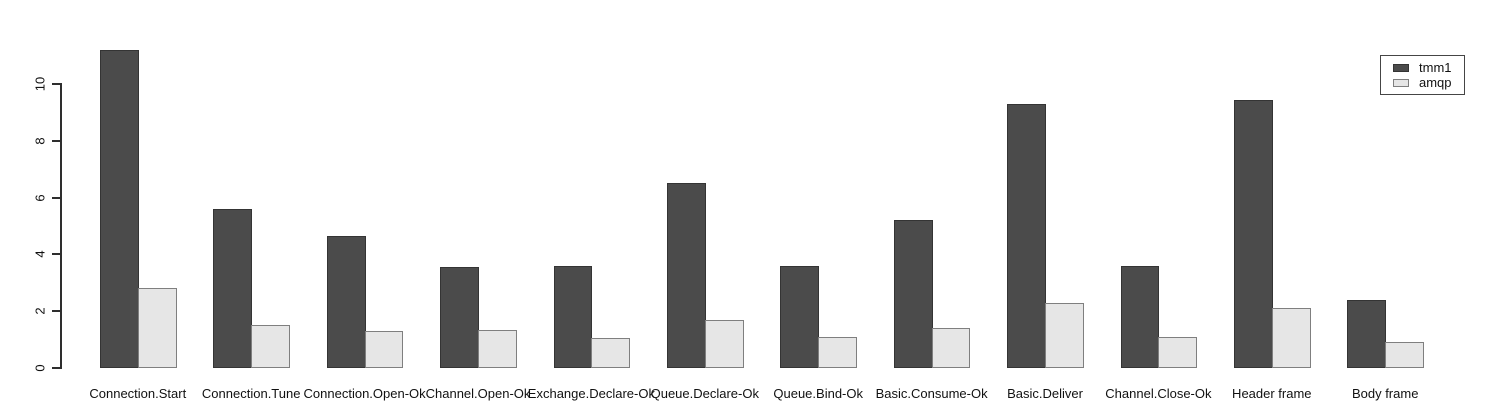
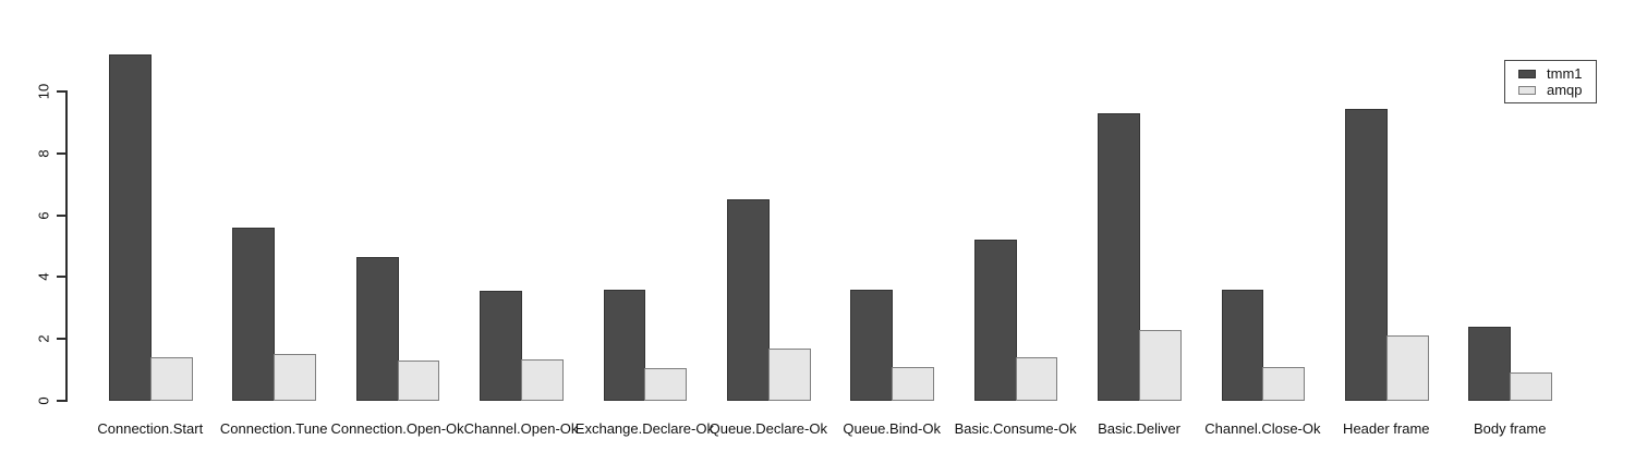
amqp/Connection.Start: 2.8 -> 1.4
